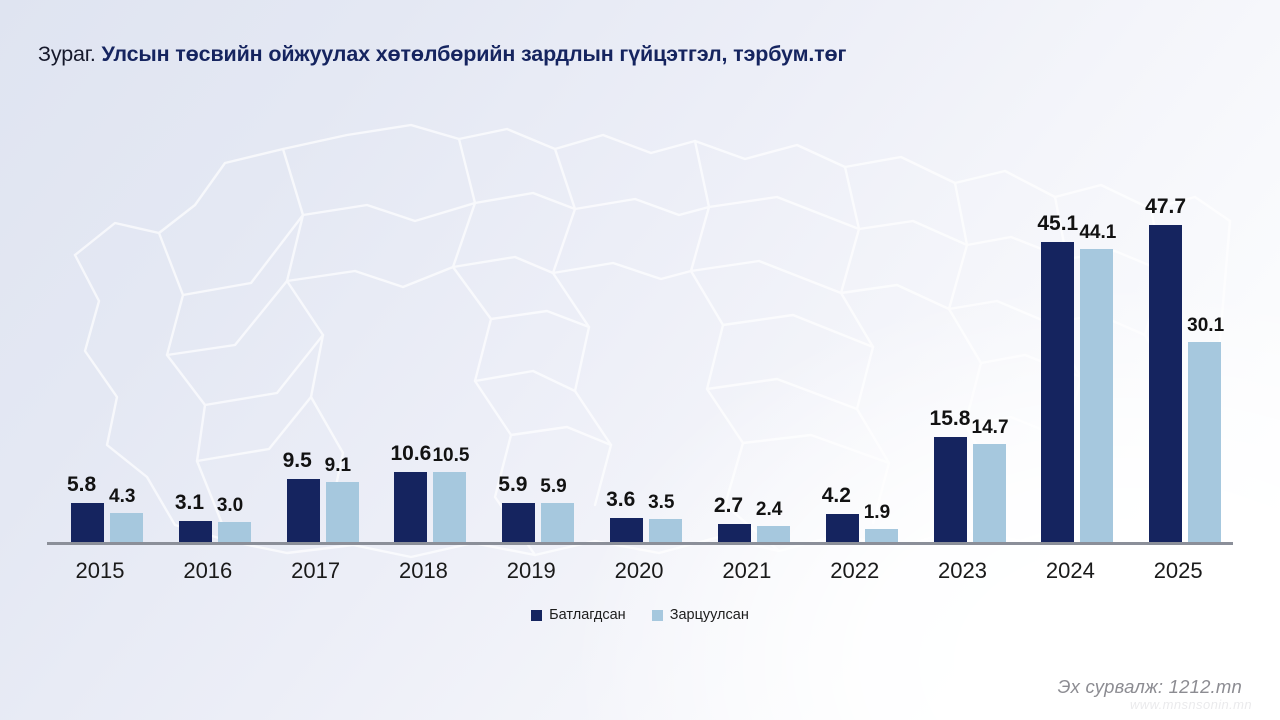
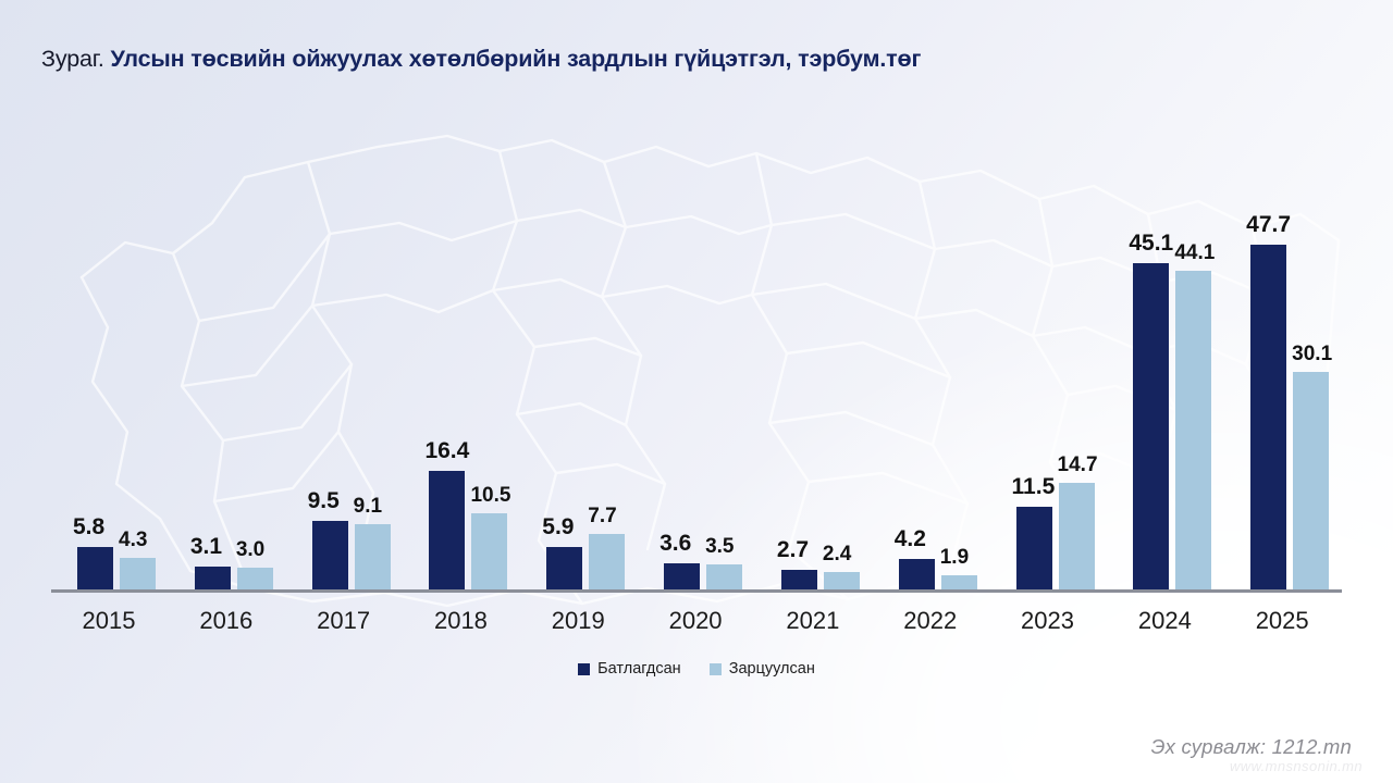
Батлагдсан/2018: 10.6 -> 16.4
Зарцуулсан/2019: 5.9 -> 7.7
Батлагдсан/2023: 15.8 -> 11.5
